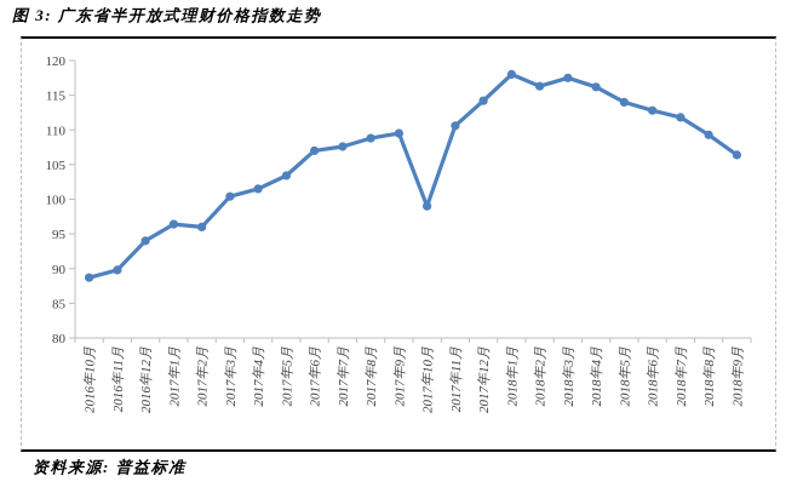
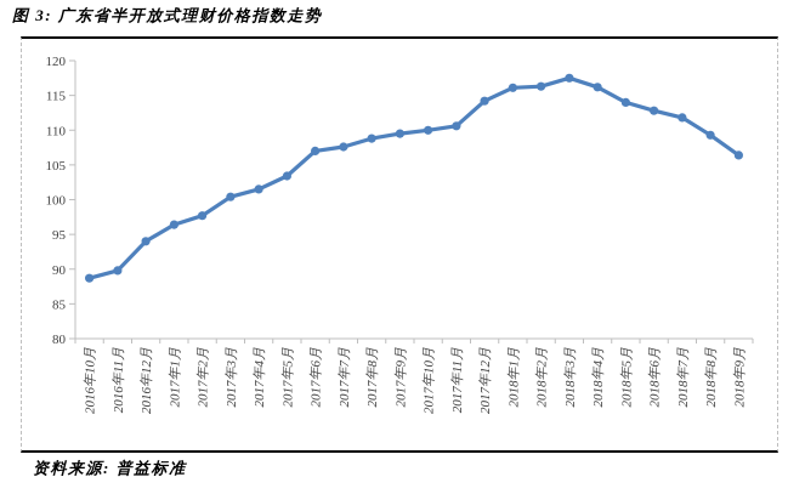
2017年2月: 96 -> 98
2017年10月: 99 -> 110
2018年1月: 118 -> 116
